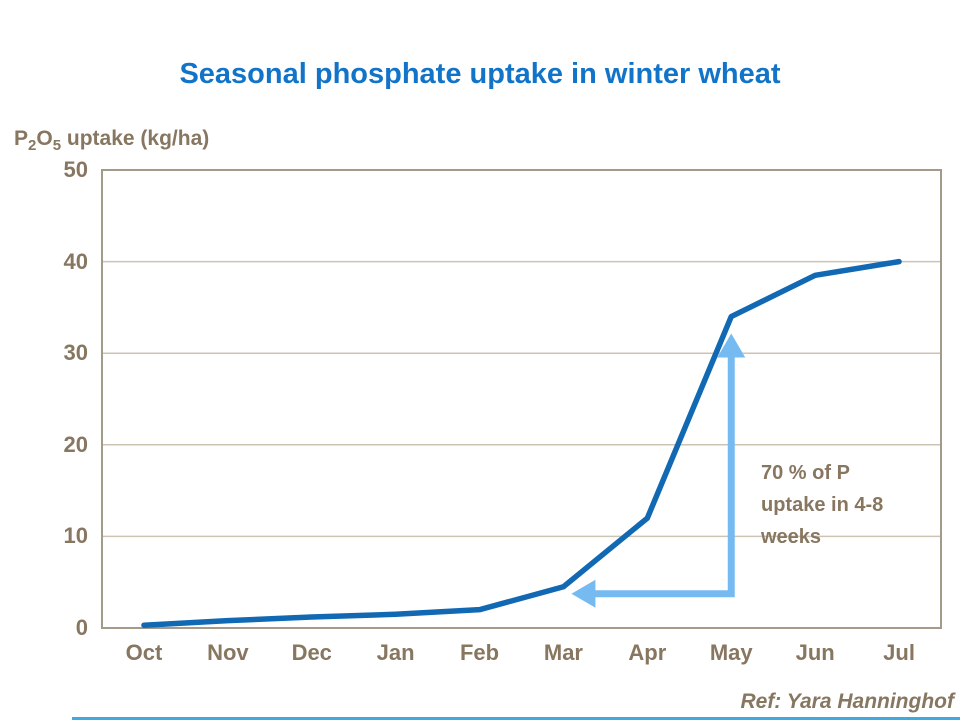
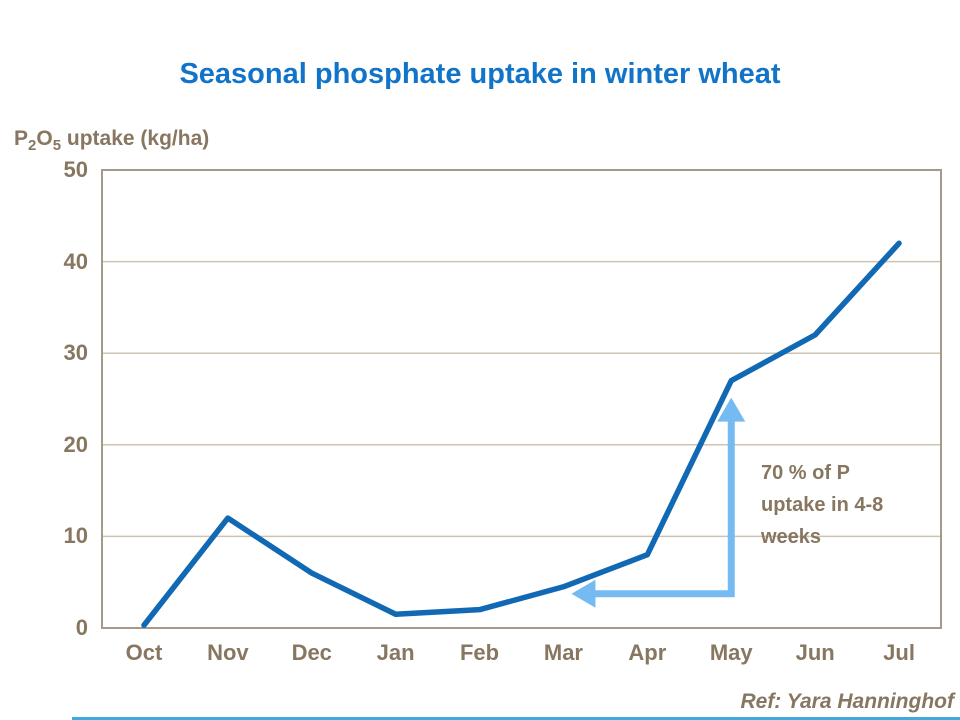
Nov: 1 -> 12
Dec: 1 -> 6
Apr: 12 -> 8
May: 34 -> 27
Jun: 38 -> 32
Jul: 40 -> 42
